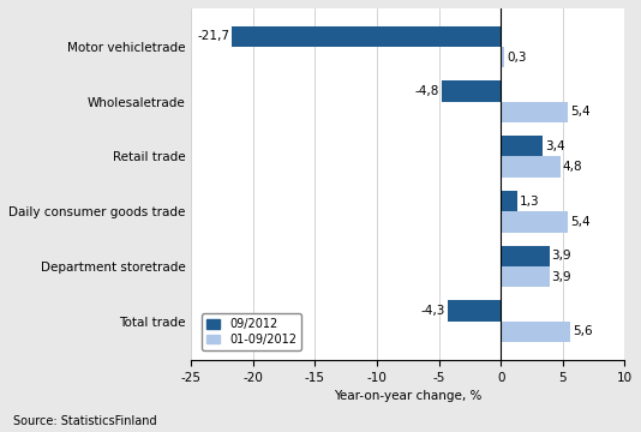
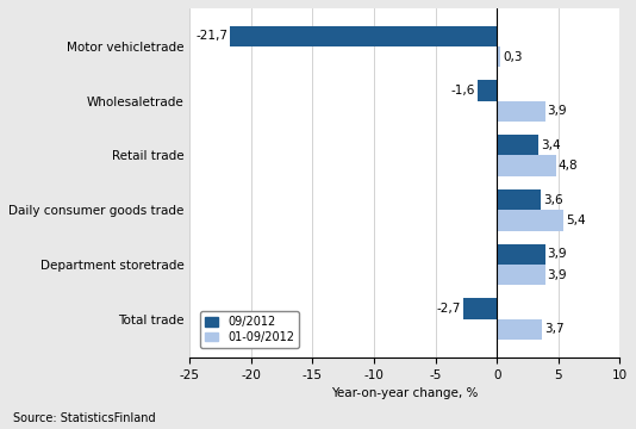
09/2012/Wholesaletrade: -4,8 -> -1,6
01-09/2012/Wholesaletrade: 5,4 -> 3,9
09/2012/Daily consumer goods trade: 1,3 -> 3,6
09/2012/Total trade: -4,3 -> -2,7
01-09/2012/Total trade: 5,6 -> 3,7
